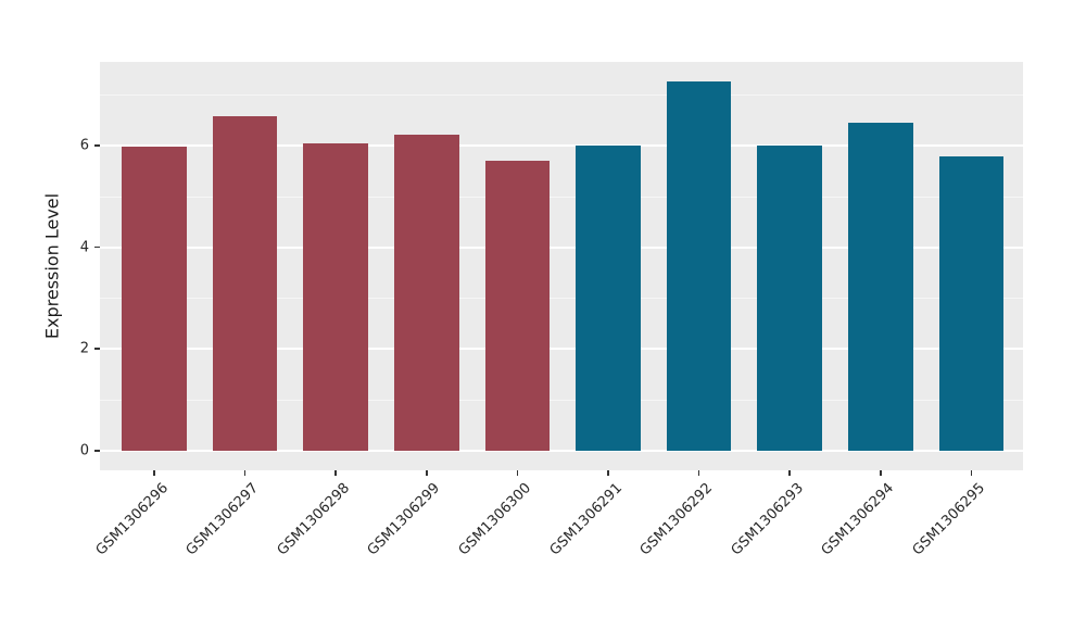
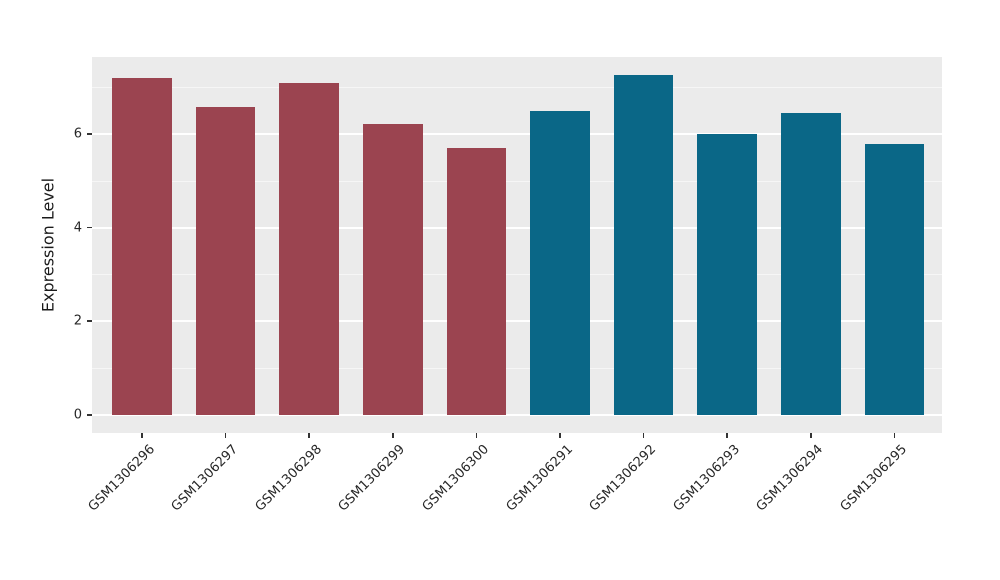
GSM1306296: 6.0 -> 7.2
GSM1306298: 6.0 -> 7.1
GSM1306291: 6.0 -> 6.5
